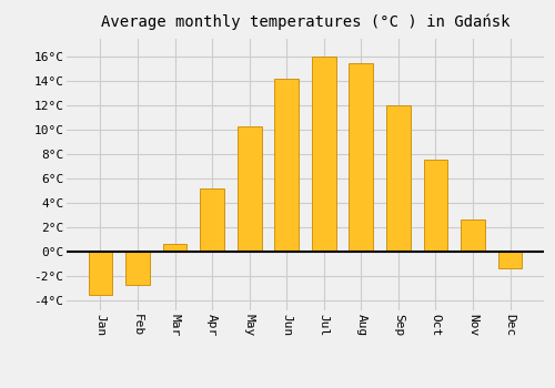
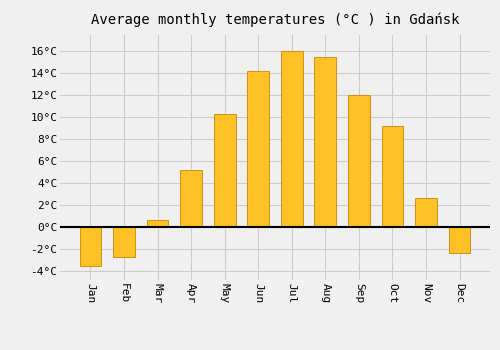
Oct: 7.6°C -> 9.2°C
Dec: -1.3°C -> -2.3°C
